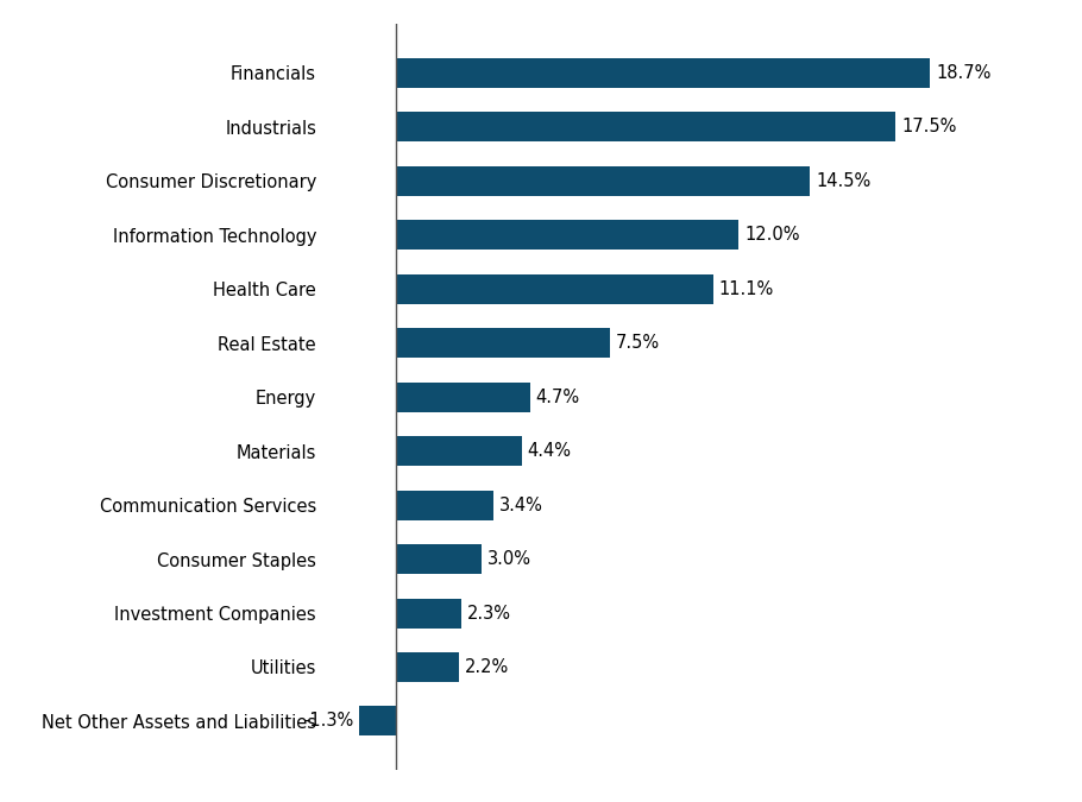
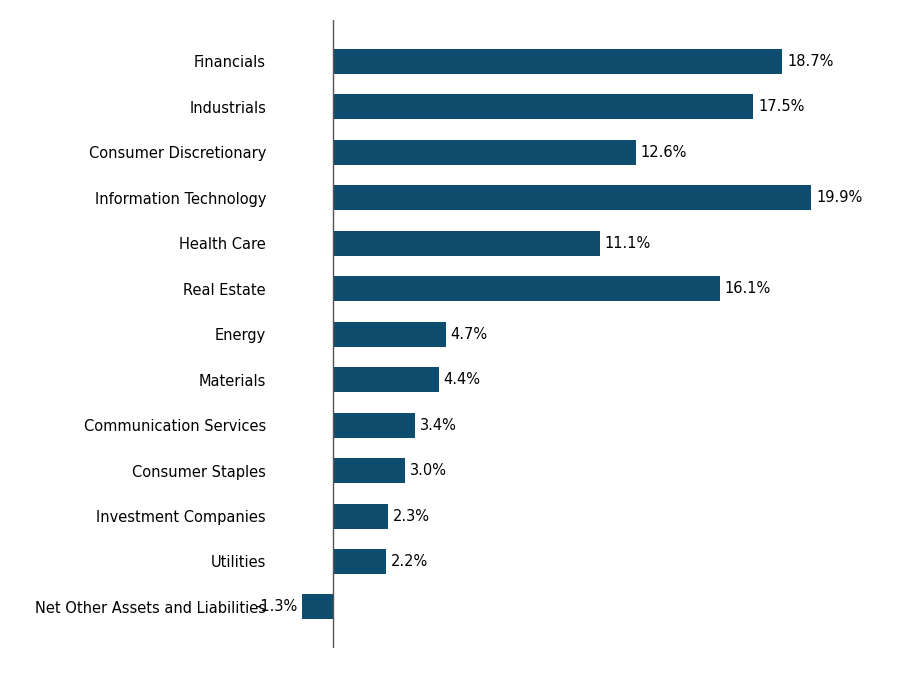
Consumer Discretionary: 14.5% -> 12.6%
Information Technology: 12.0% -> 19.9%
Real Estate: 7.5% -> 16.1%
